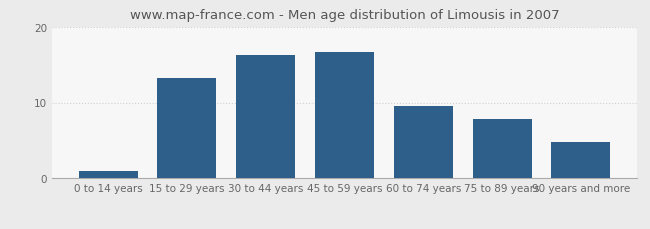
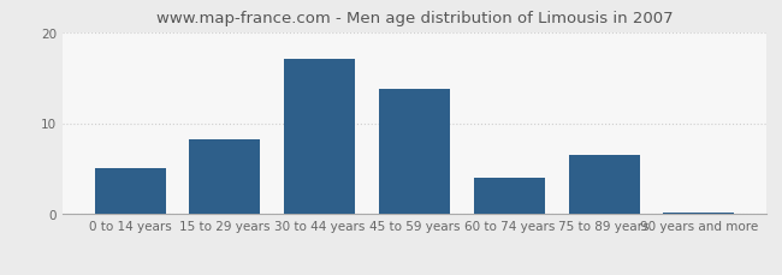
0 to 14 years: 1.0 -> 5.0
15 to 29 years: 13.2 -> 8.2
30 to 44 years: 16.2 -> 17.0
45 to 59 years: 16.6 -> 13.8
60 to 74 years: 9.6 -> 4.0
75 to 89 years: 7.8 -> 6.5
90 years and more: 4.8 -> 0.2
